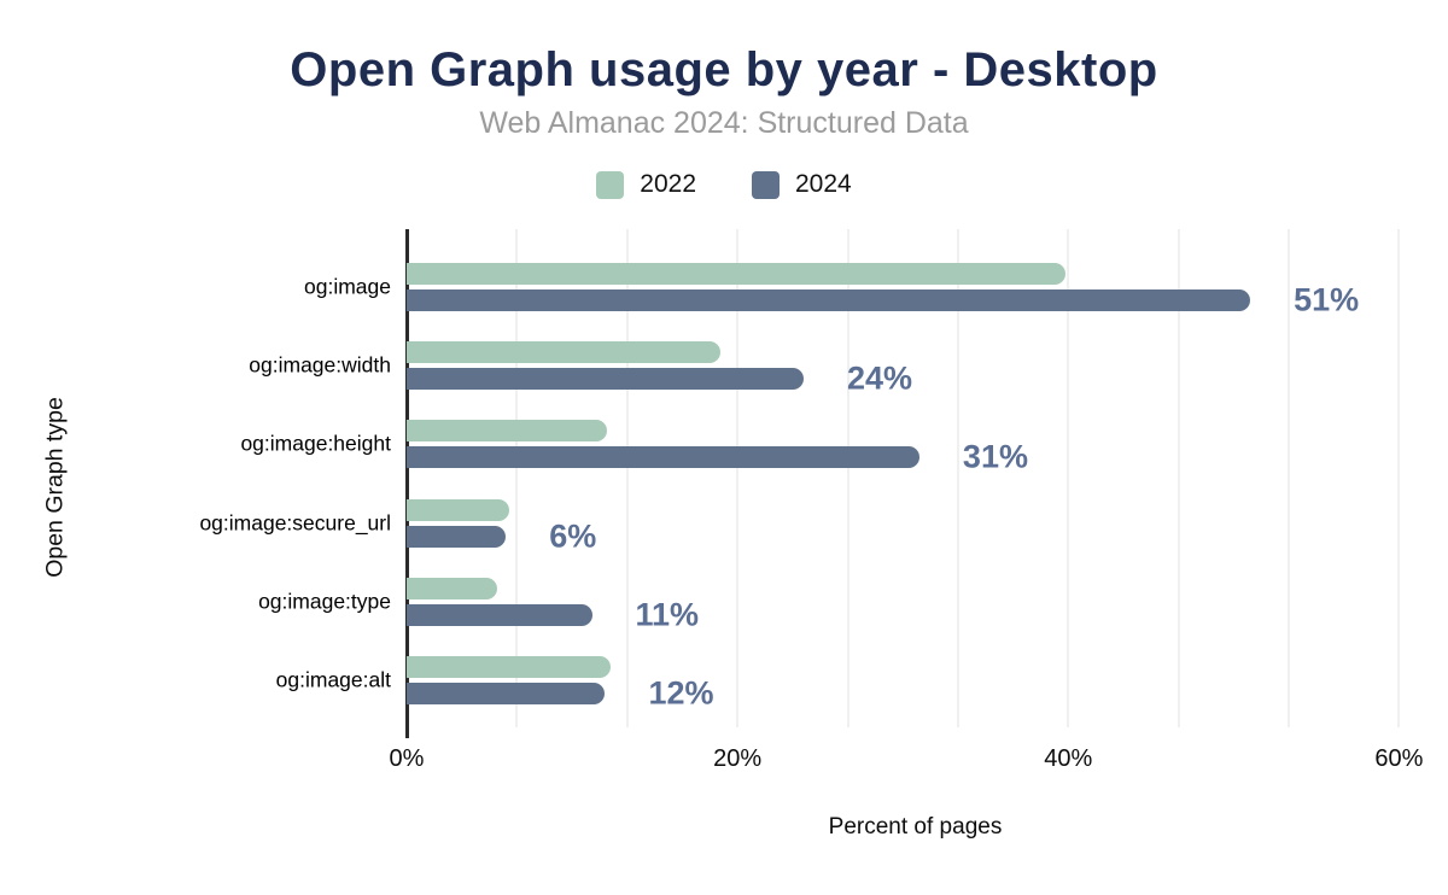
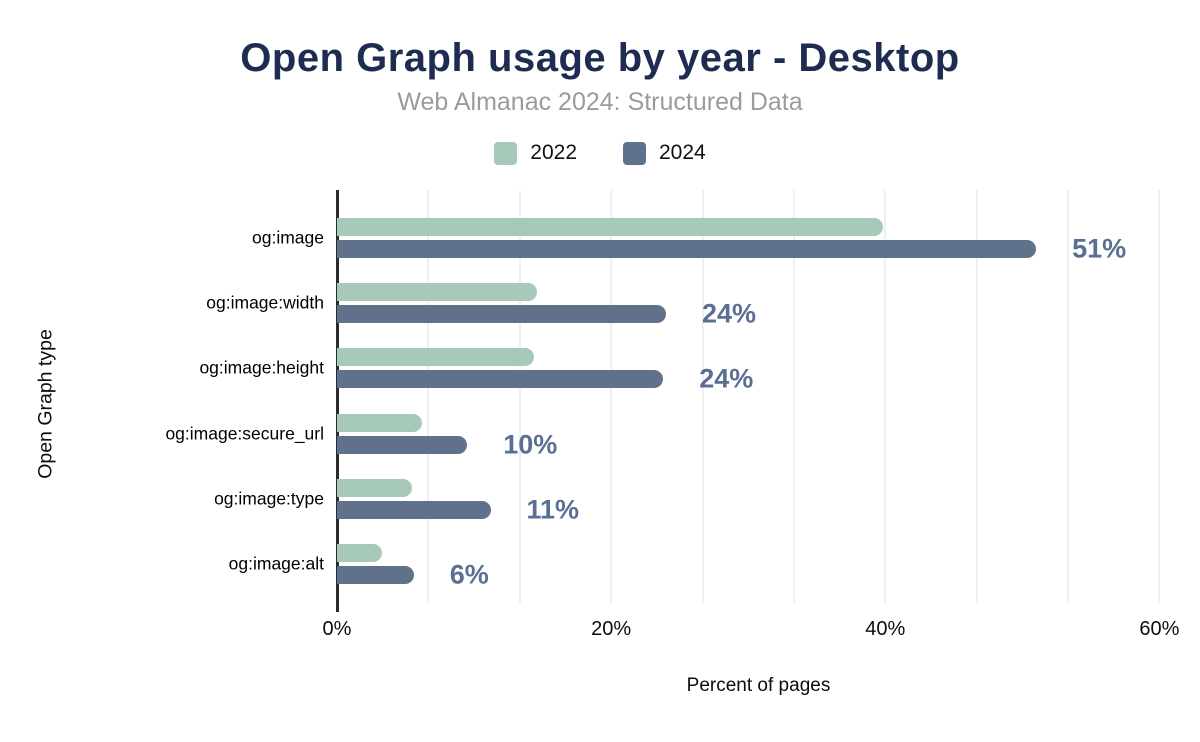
2022/og:image:width: 19.0% -> 14.6%
2022/og:image:height: 12.1% -> 14.4%
2024/og:image:height: 31% -> 24%
2024/og:image:secure_url: 6% -> 10%
2022/og:image:alt: 12.3% -> 3.3%
2024/og:image:alt: 12% -> 6%
